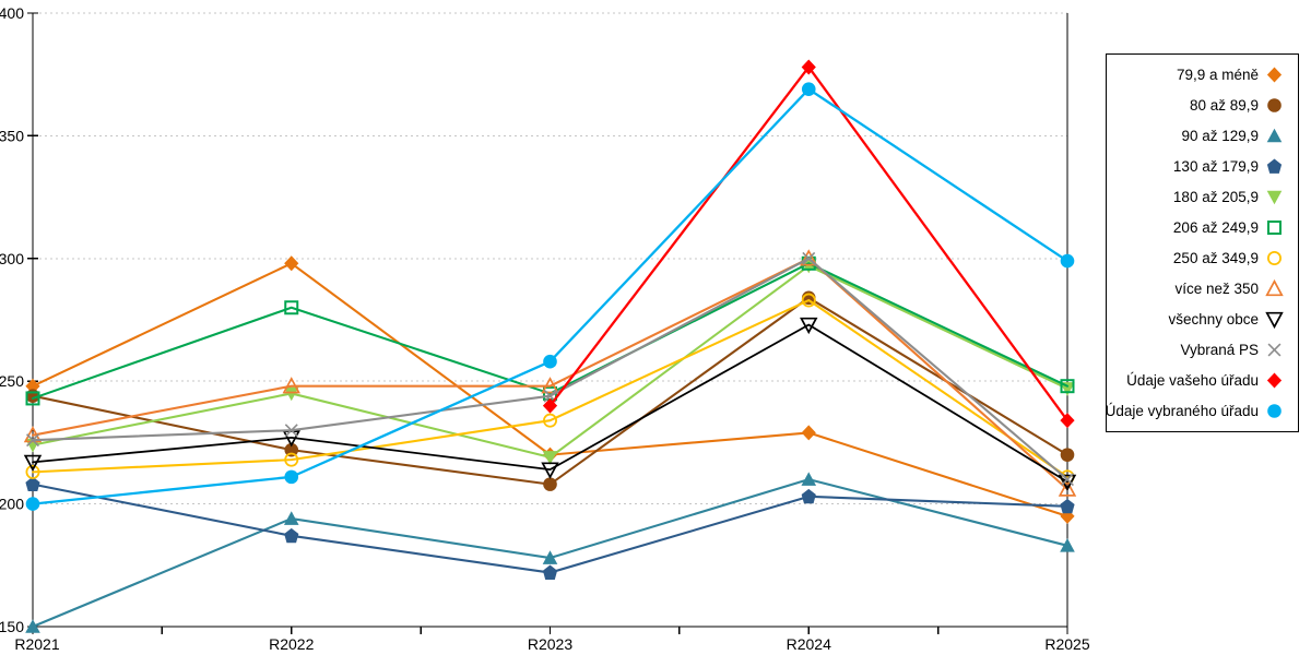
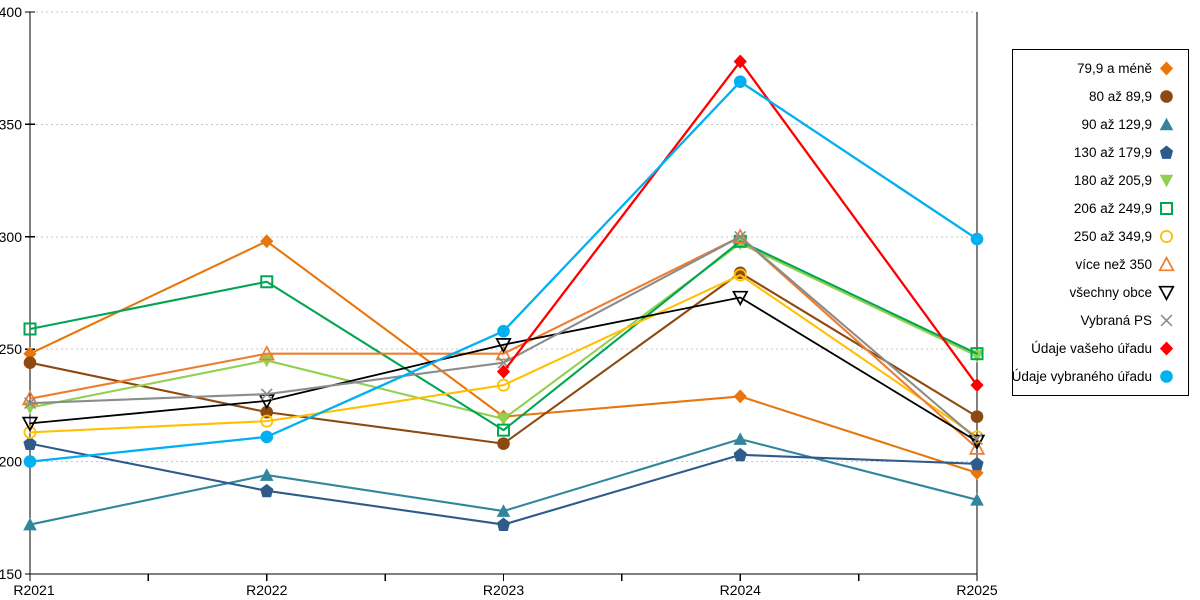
90 až 129,9/R2021: 150 -> 172
206 až 249,9/R2021: 243 -> 259
206 až 249,9/R2023: 245 -> 214
všechny obce/R2023: 214 -> 252
